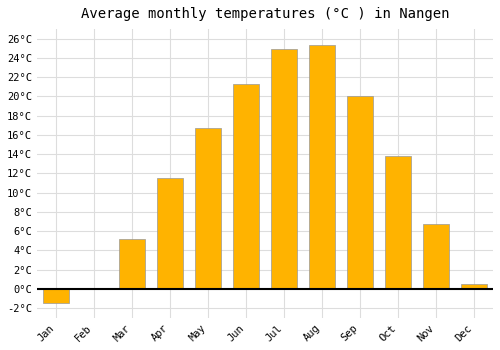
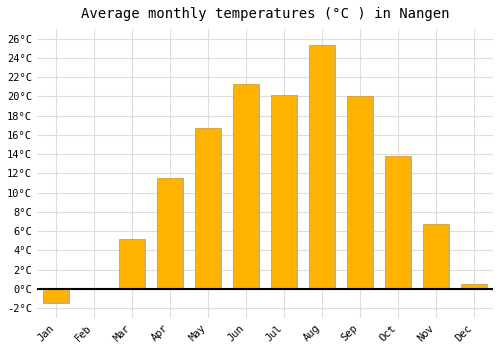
Jul: 24.9°C -> 20.2°C
